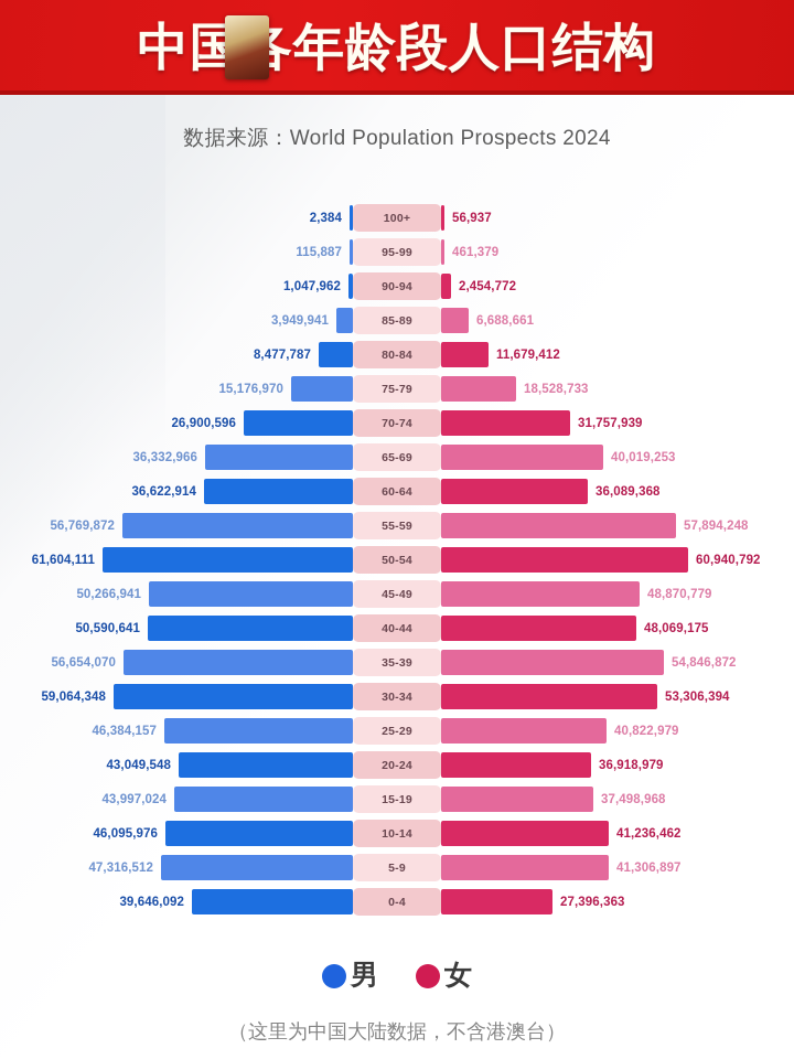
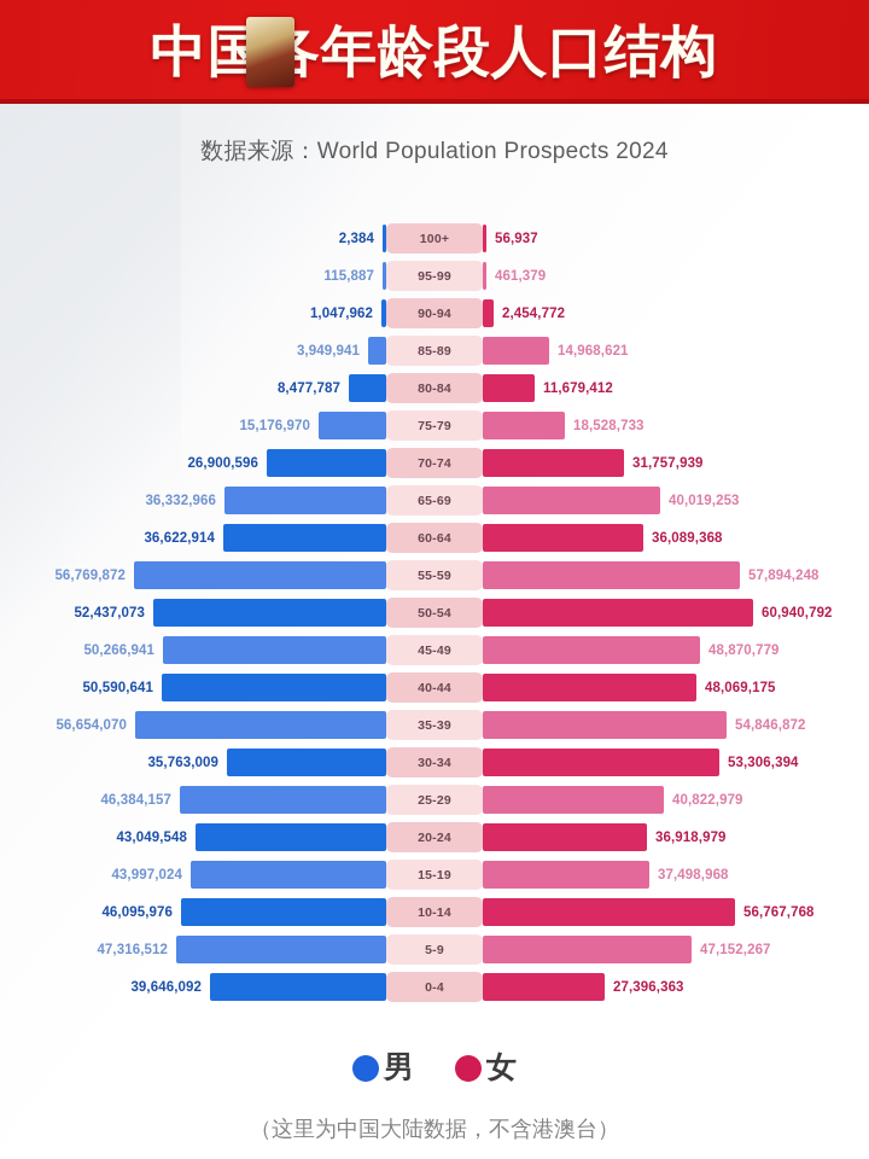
女/85-89: 6,688,661 -> 14,968,621
男/50-54: 61,604,111 -> 52,437,073
男/30-34: 59,064,348 -> 35,763,009
女/10-14: 41,236,462 -> 56,767,768
女/5-9: 41,306,897 -> 47,152,267
